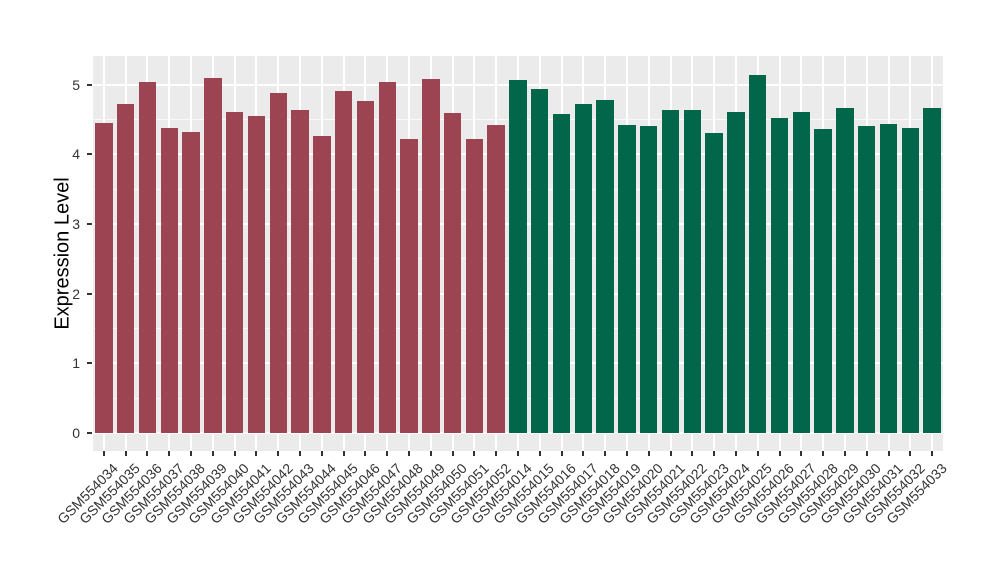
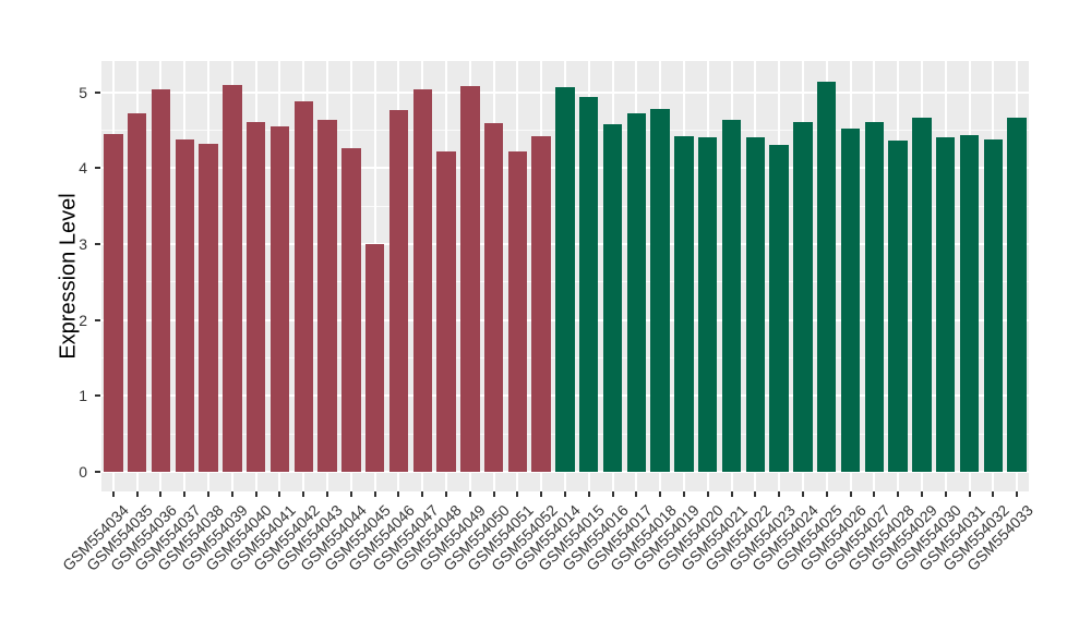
GSM554045: 4.9 -> 3.0
GSM554022: 4.6 -> 4.4
